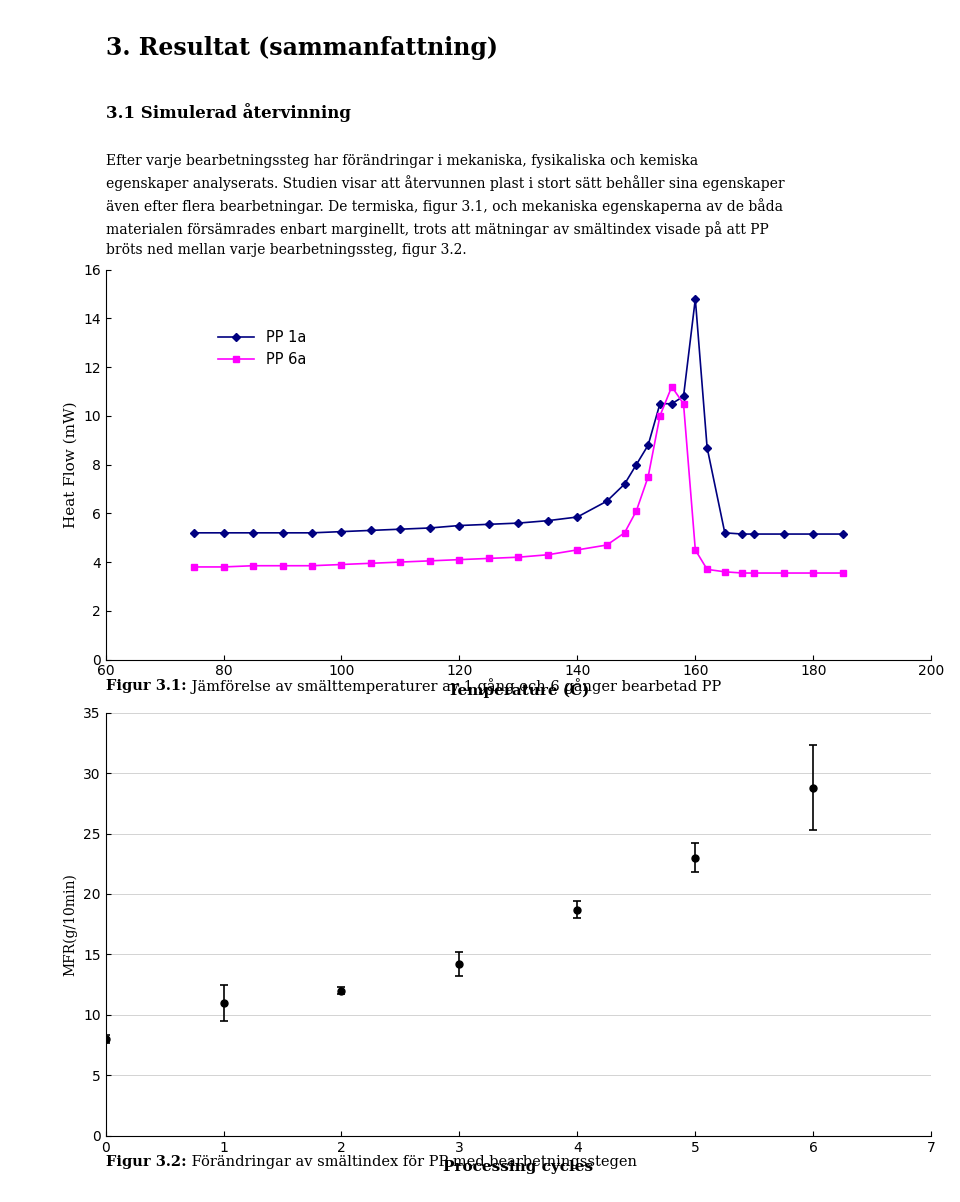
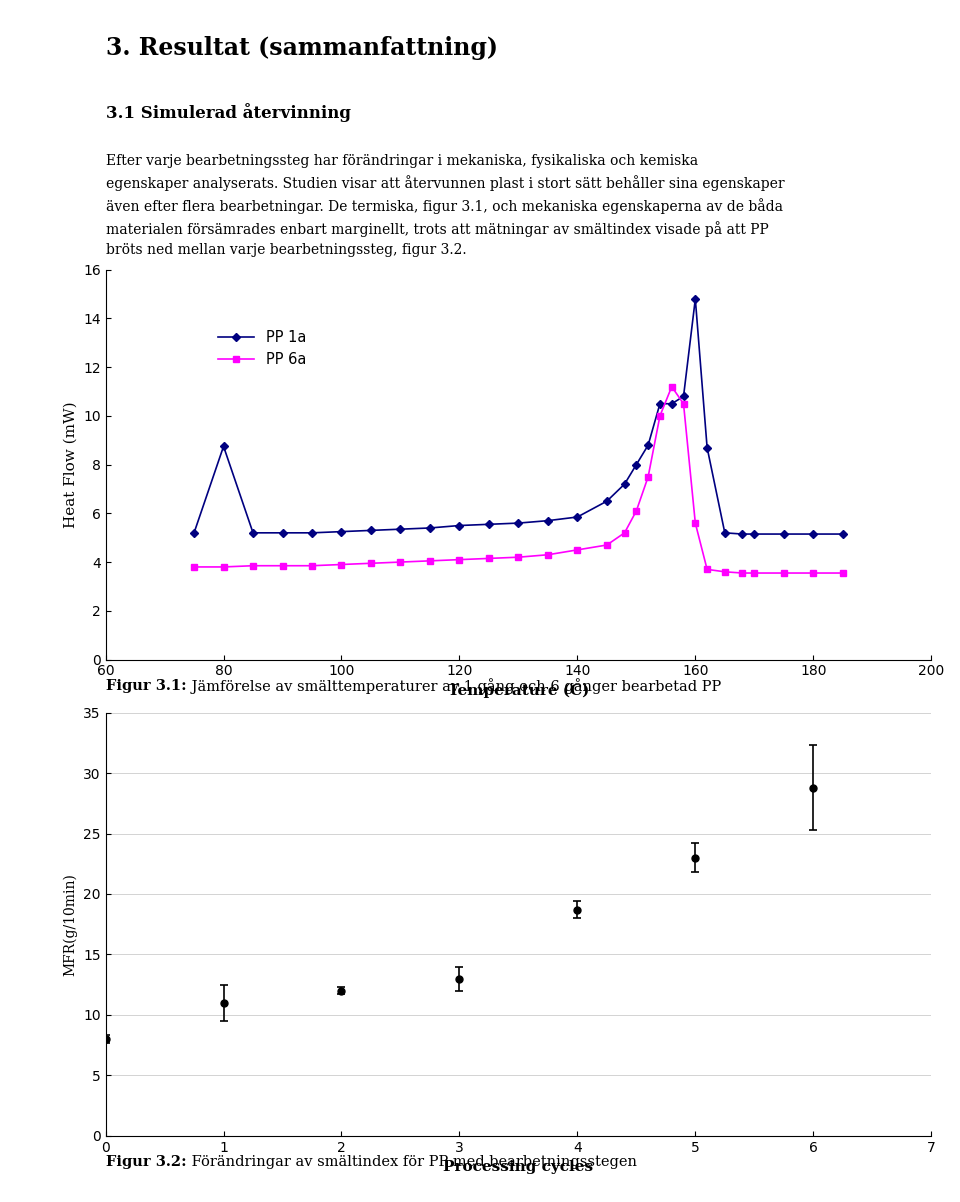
PP 1a/80: 5.20 -> 8.75
PP 6a/160: 4.50 -> 5.60
3: 14.2 -> 13.0
